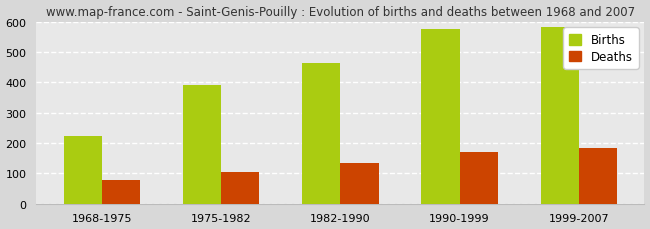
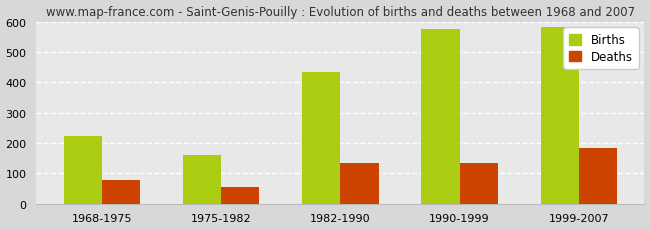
Births/1975-1982: 392 -> 160
Deaths/1975-1982: 103 -> 55
Births/1982-1990: 465 -> 435
Deaths/1990-1999: 170 -> 135
